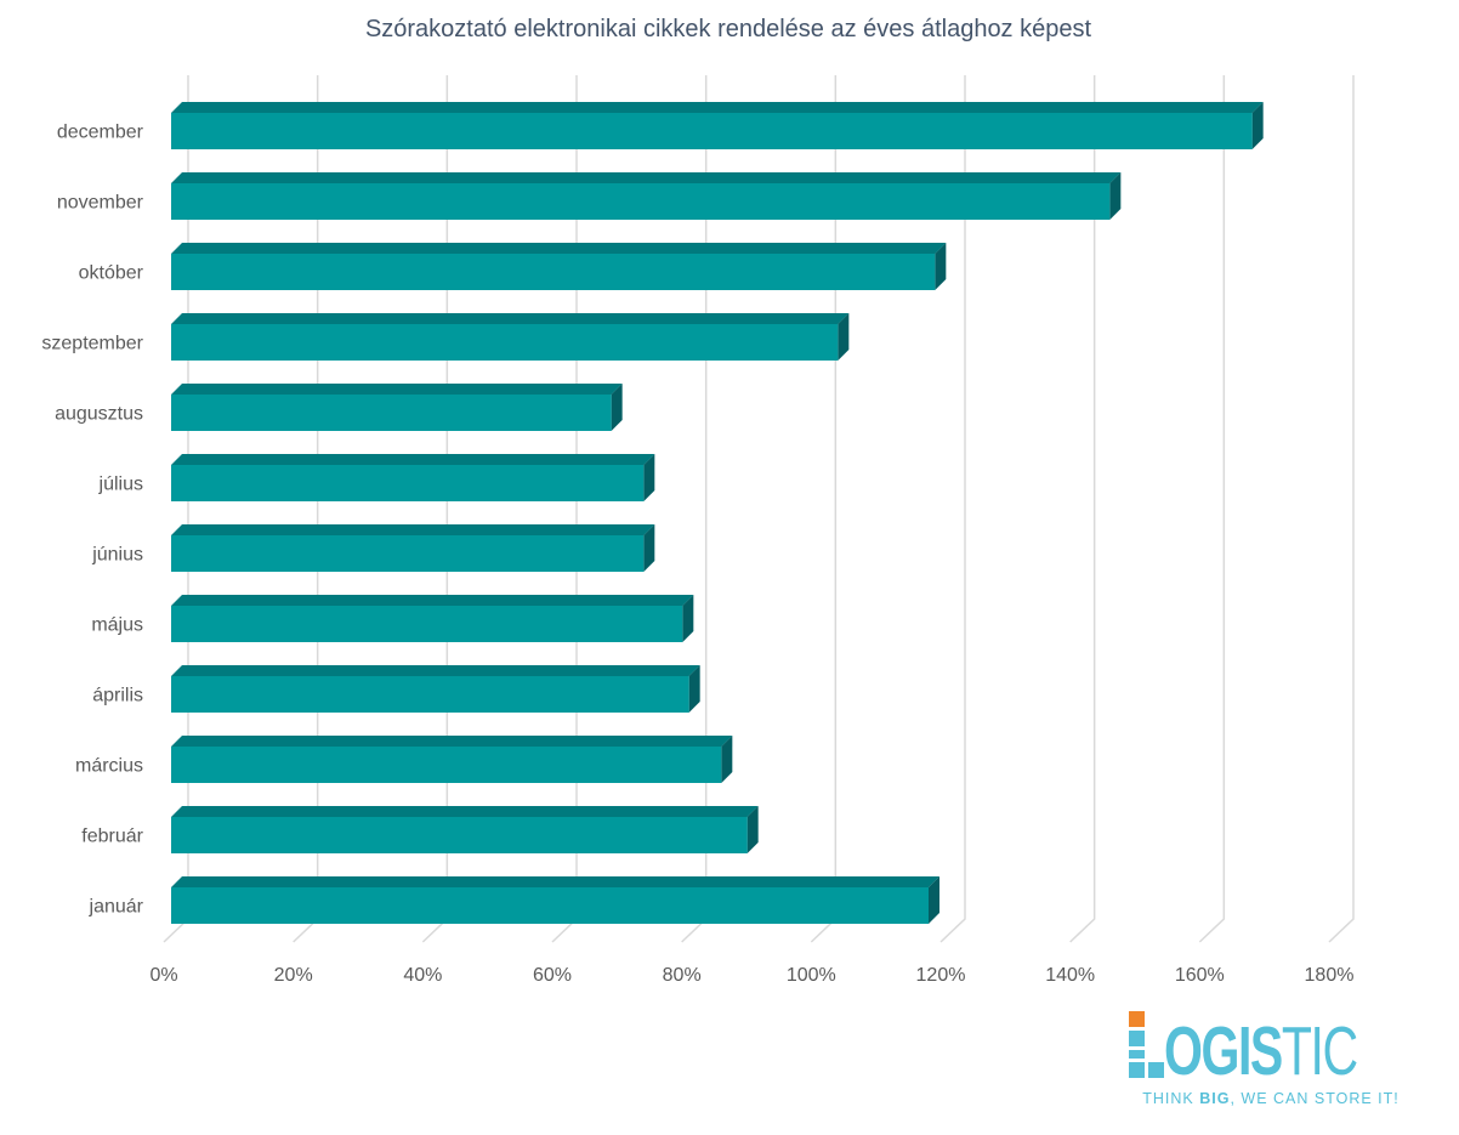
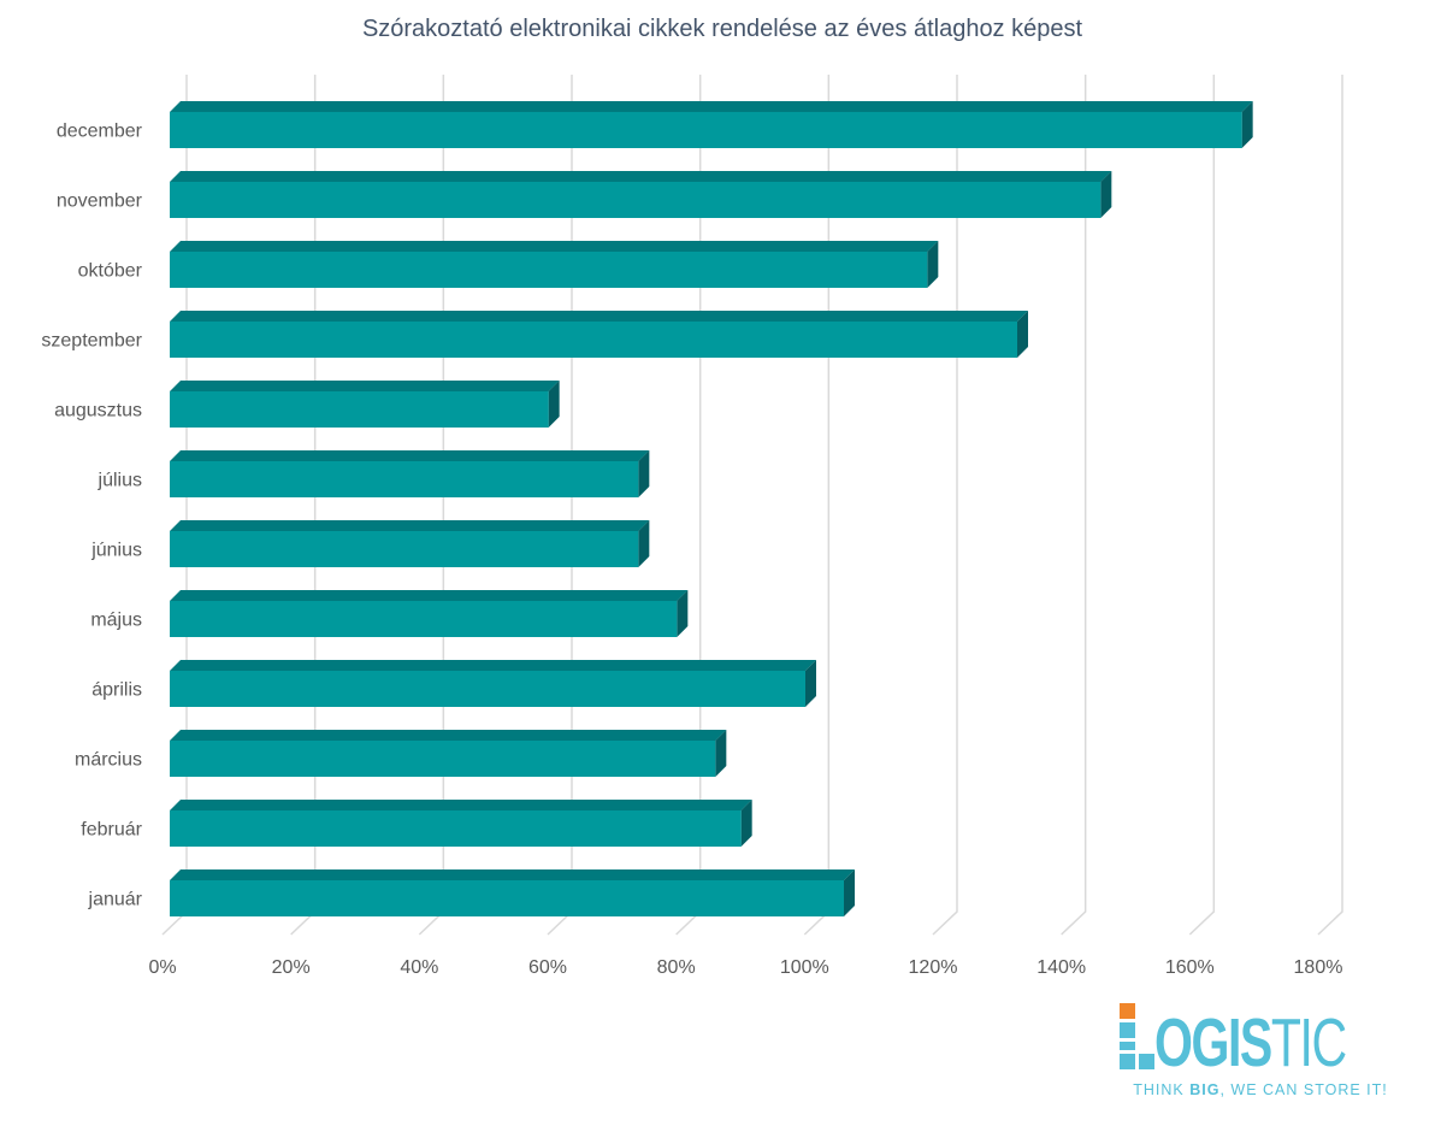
szeptember: 103% -> 132%
augusztus: 68% -> 59%
április: 80% -> 99%
január: 117% -> 105%
